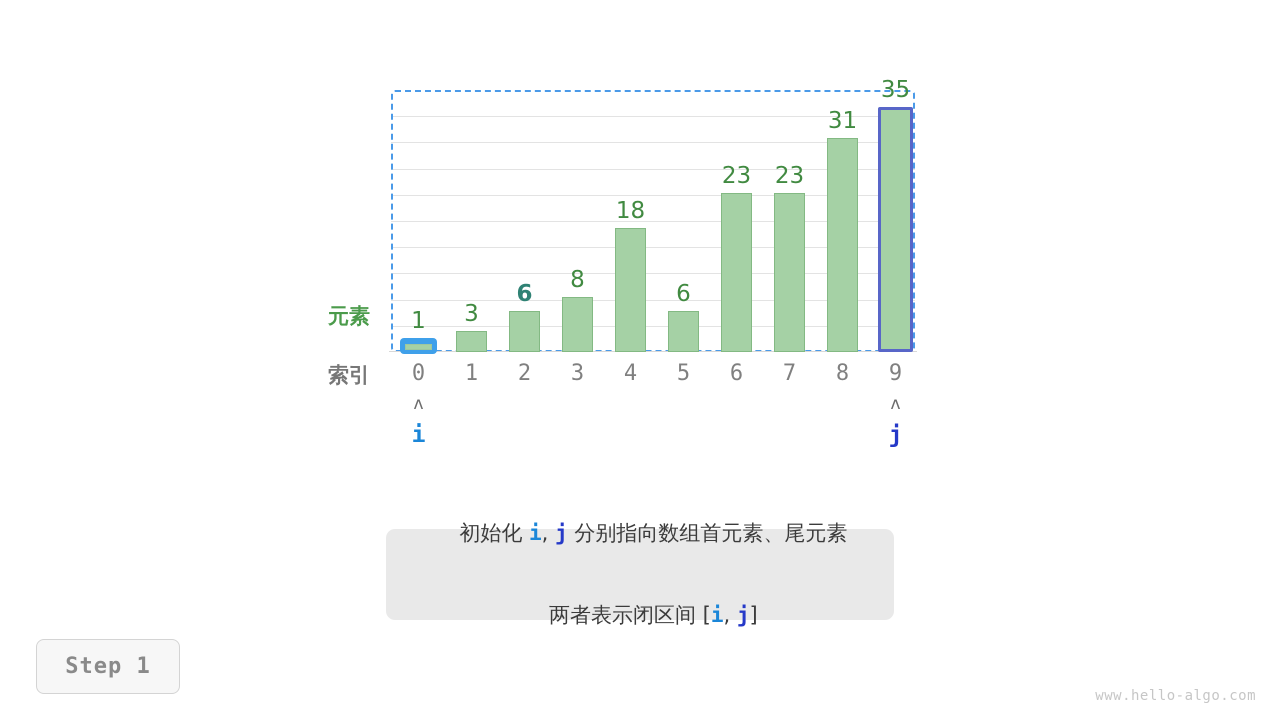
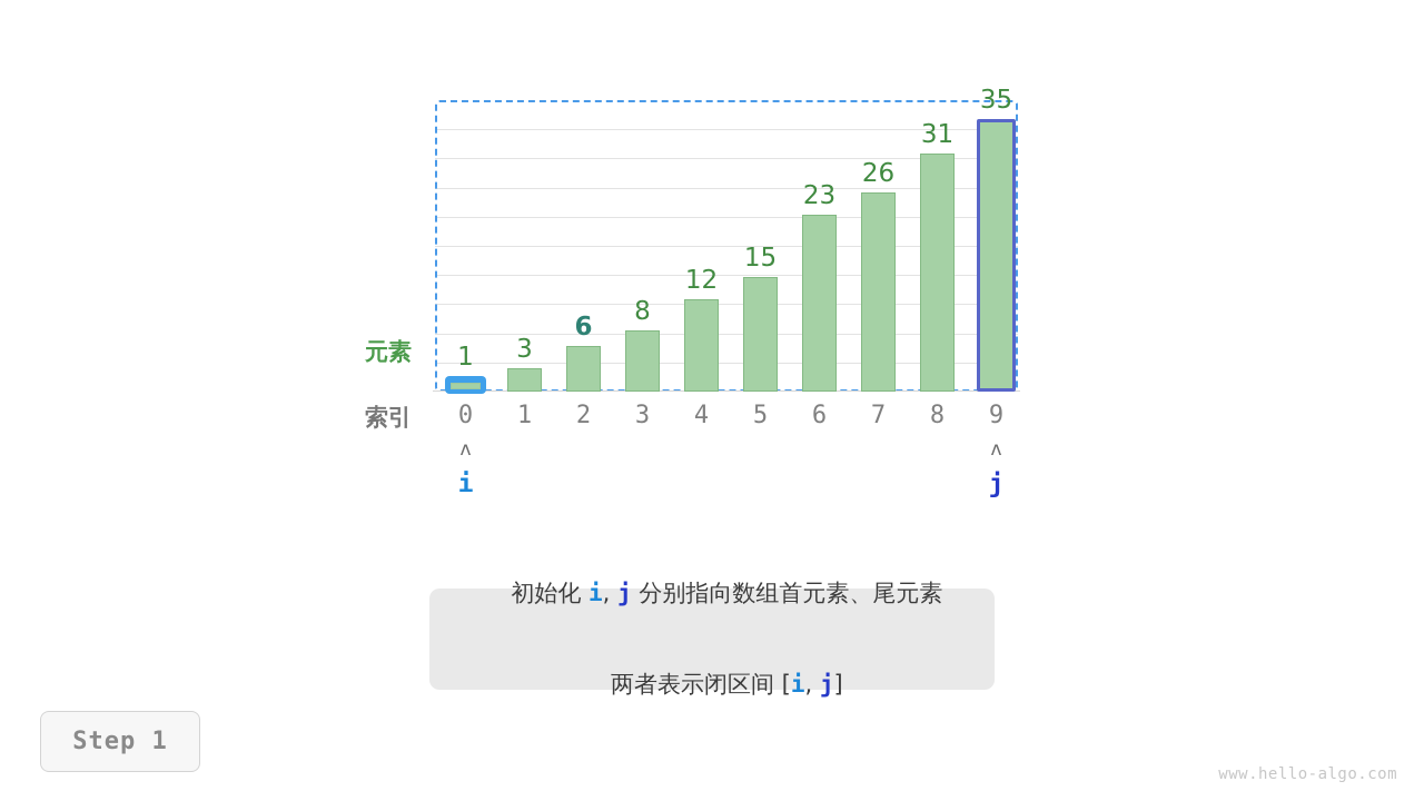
4: 18 -> 12
5: 6 -> 15
7: 23 -> 26
